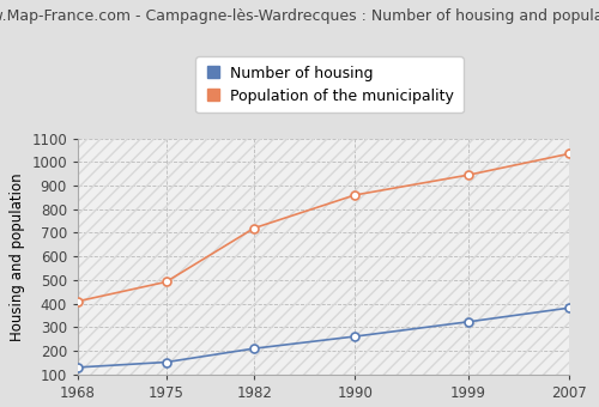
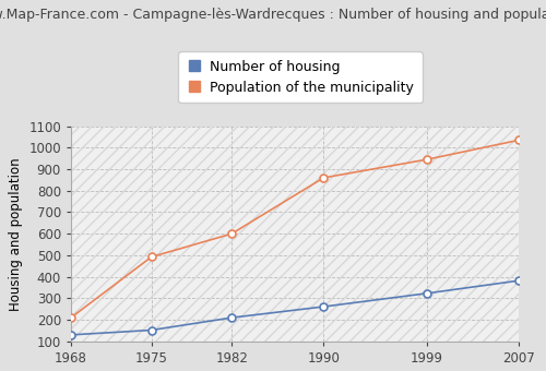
Population of the municipality/1968: 410 -> 210
Population of the municipality/1982: 720 -> 600
